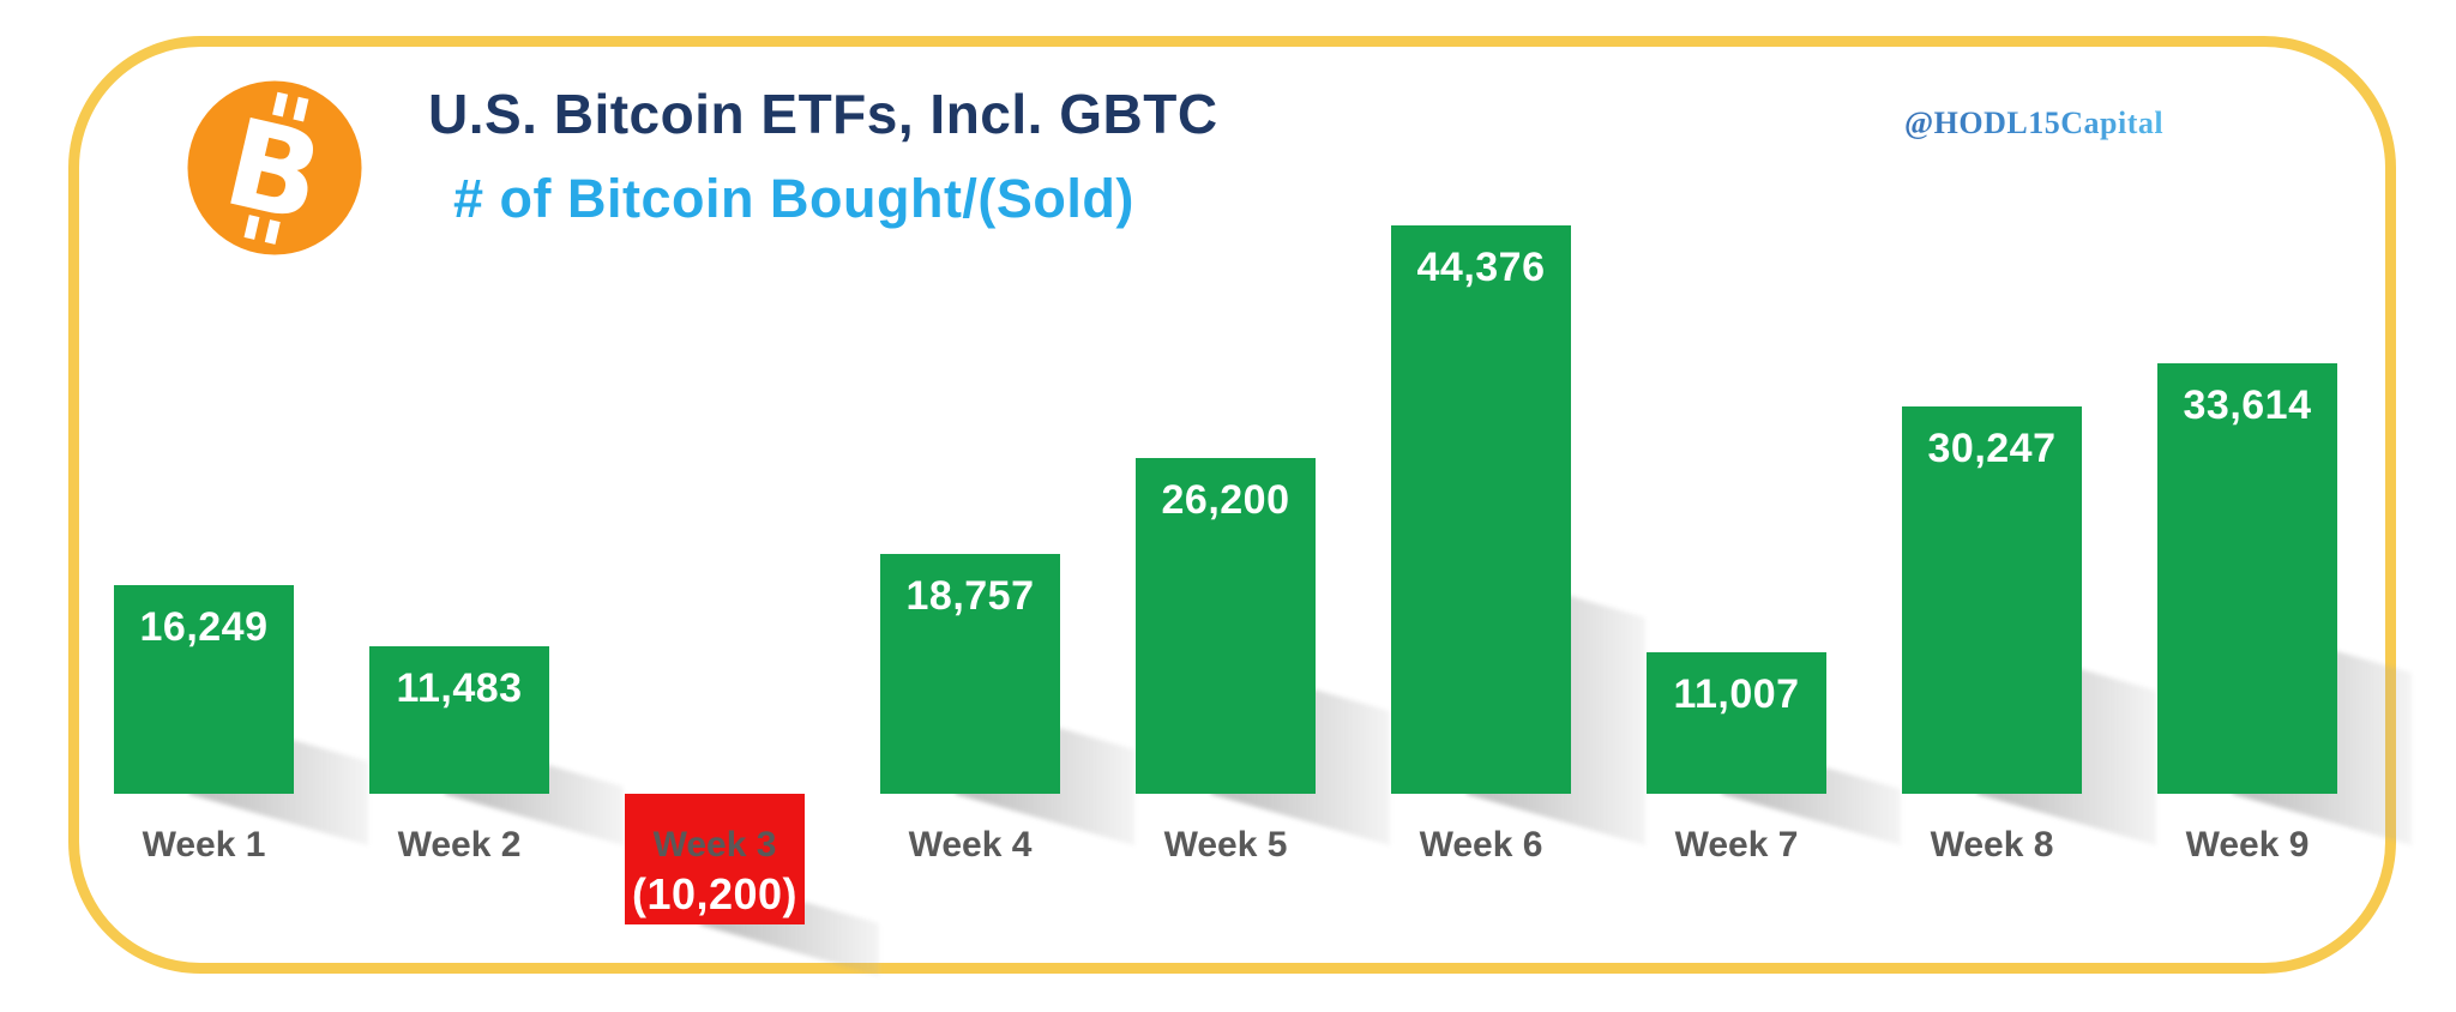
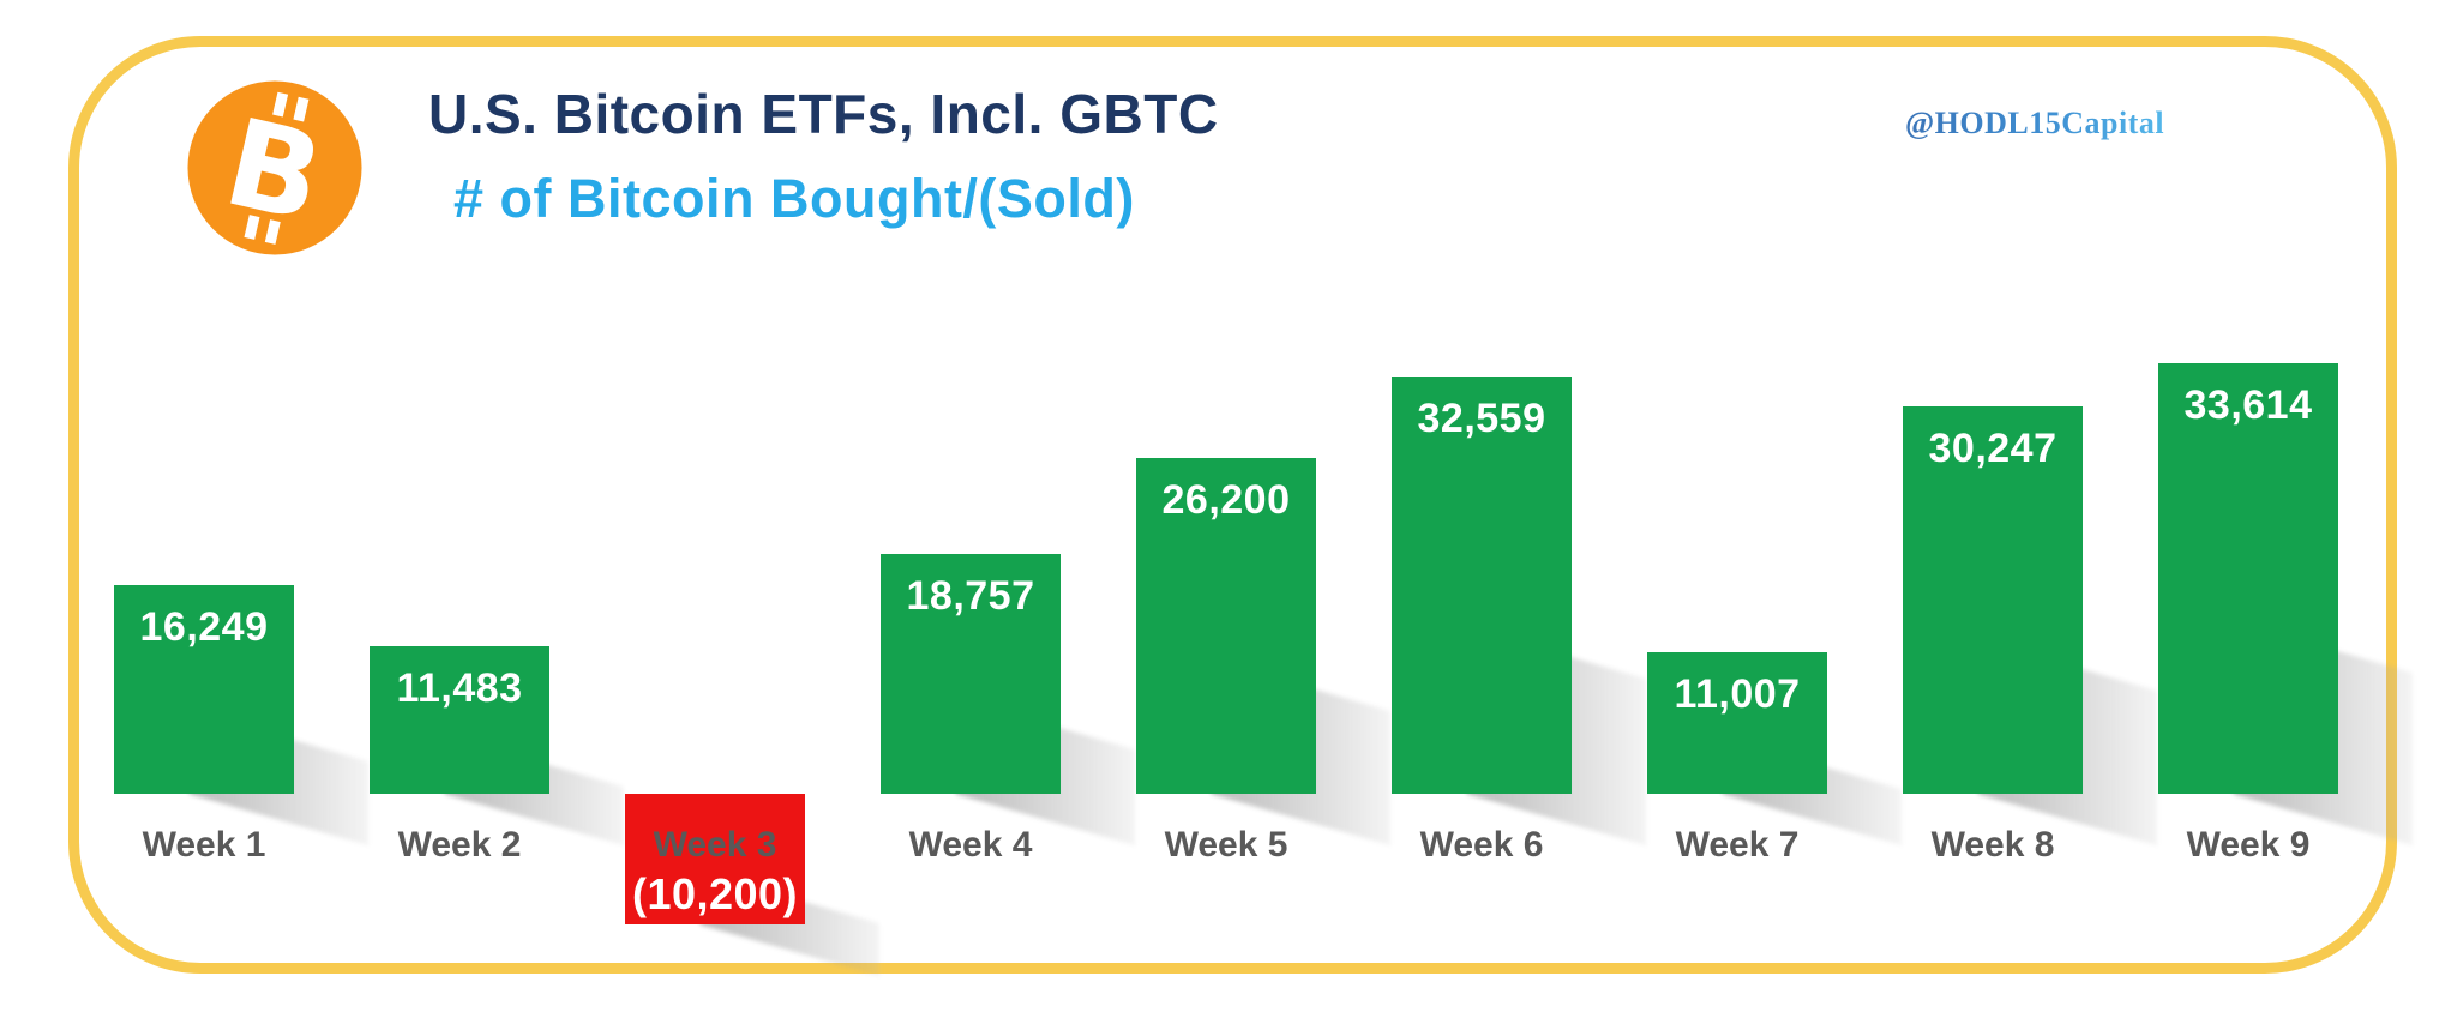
Week 6: 44,376 -> 32,559
